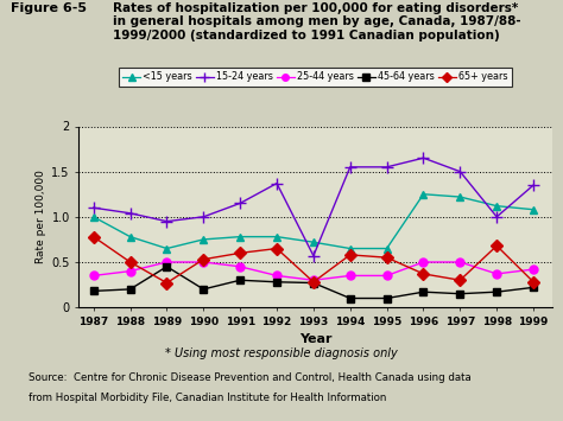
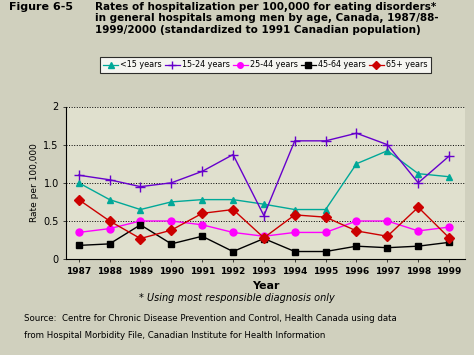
65+ years/1990: 0.53 -> 0.38
45-64 years/1992: 0.28 -> 0.10
<15 years/1997: 1.22 -> 1.42
